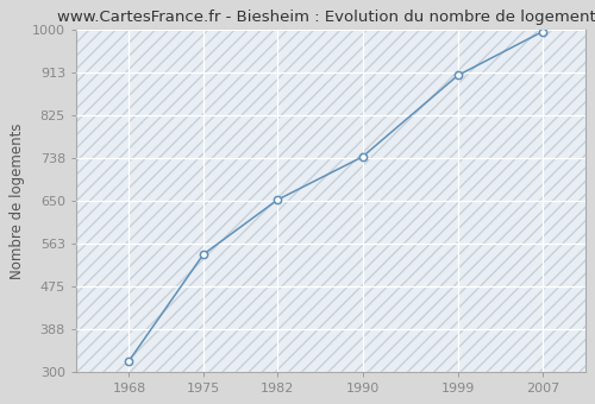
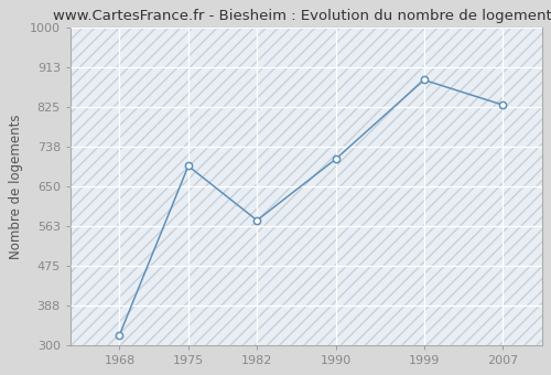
1975: 540 -> 695
1982: 652 -> 575
1990: 740 -> 710
1999: 907 -> 885
2007: 997 -> 830
